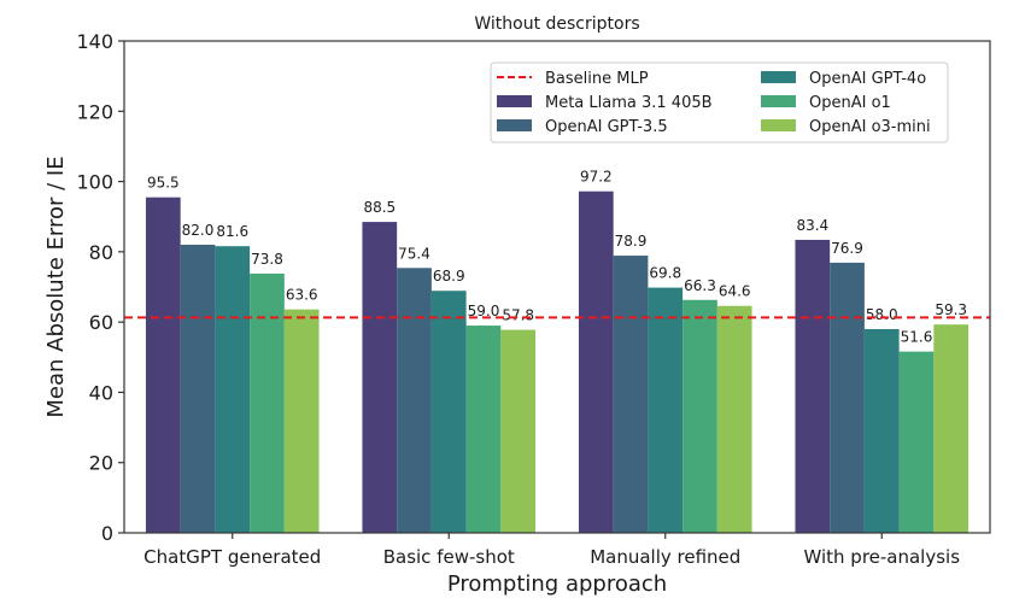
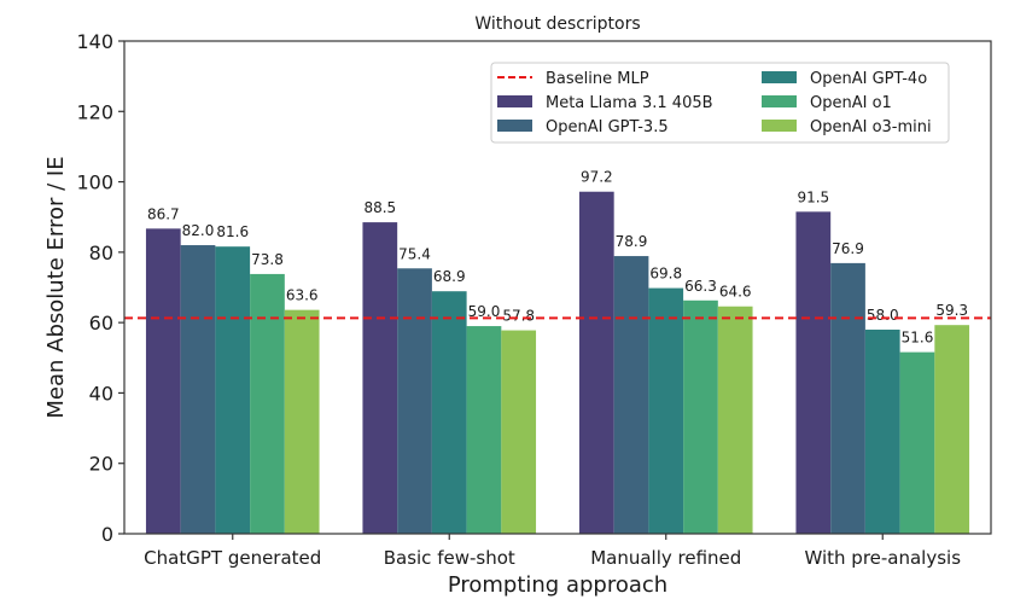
Meta Llama 3.1 405B/ChatGPT generated: 95.5 -> 86.7
Meta Llama 3.1 405B/With pre-analysis: 83.4 -> 91.5
